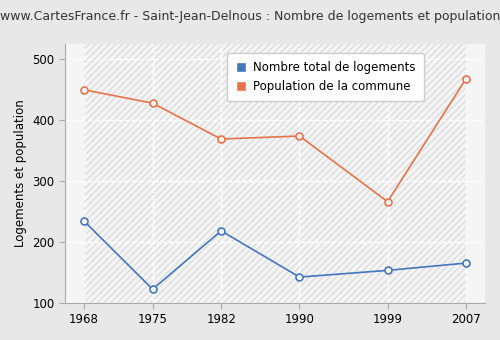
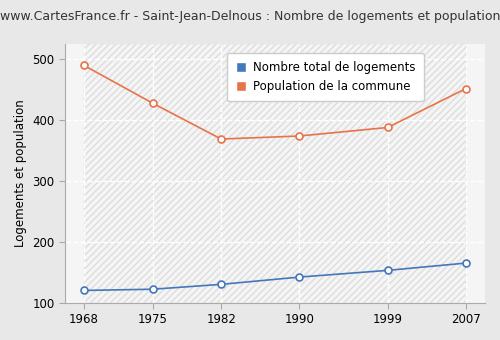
Nombre total de logements/1968: 234 -> 120
Population de la commune/1968: 450 -> 490
Nombre total de logements/1982: 218 -> 130
Population de la commune/1999: 266 -> 388
Population de la commune/2007: 468 -> 452
